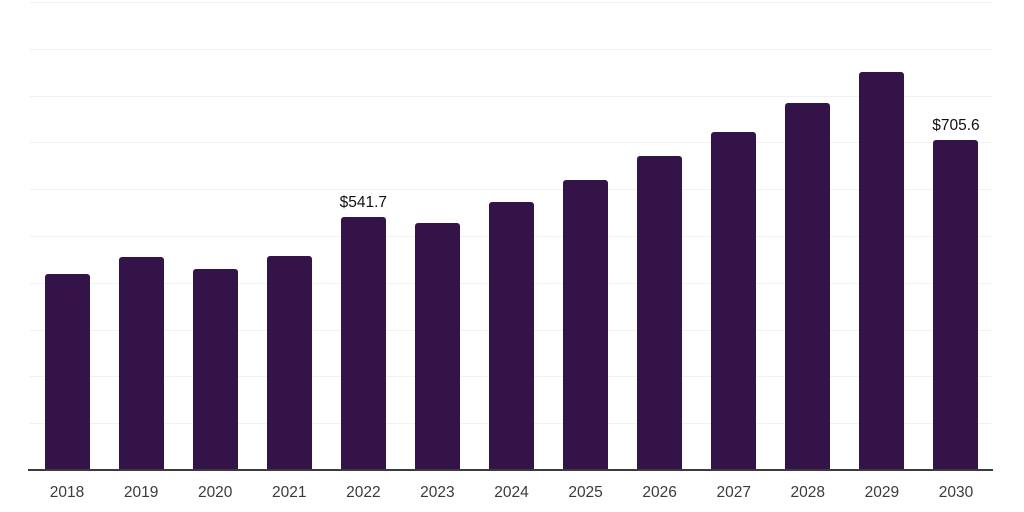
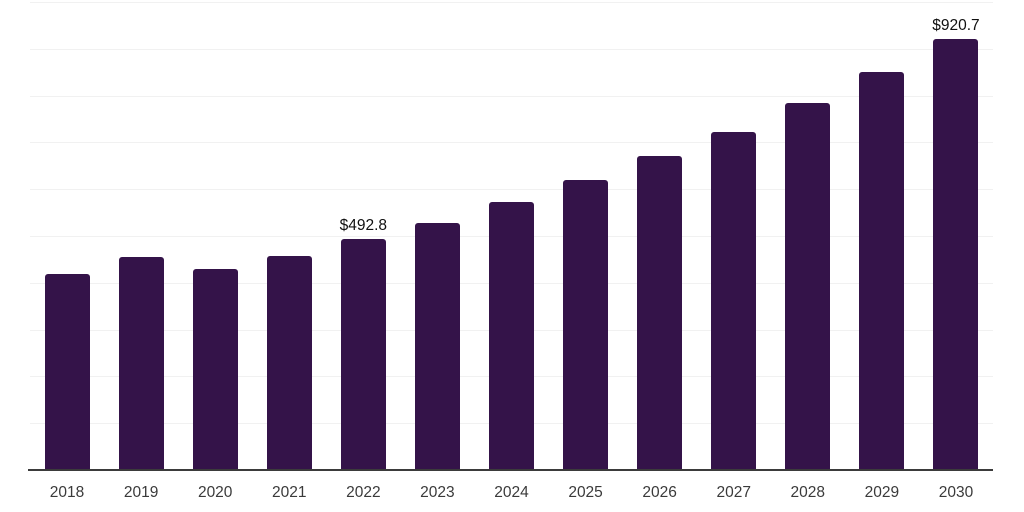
2022: $541.7 -> $492.8
2030: $705.6 -> $920.7
